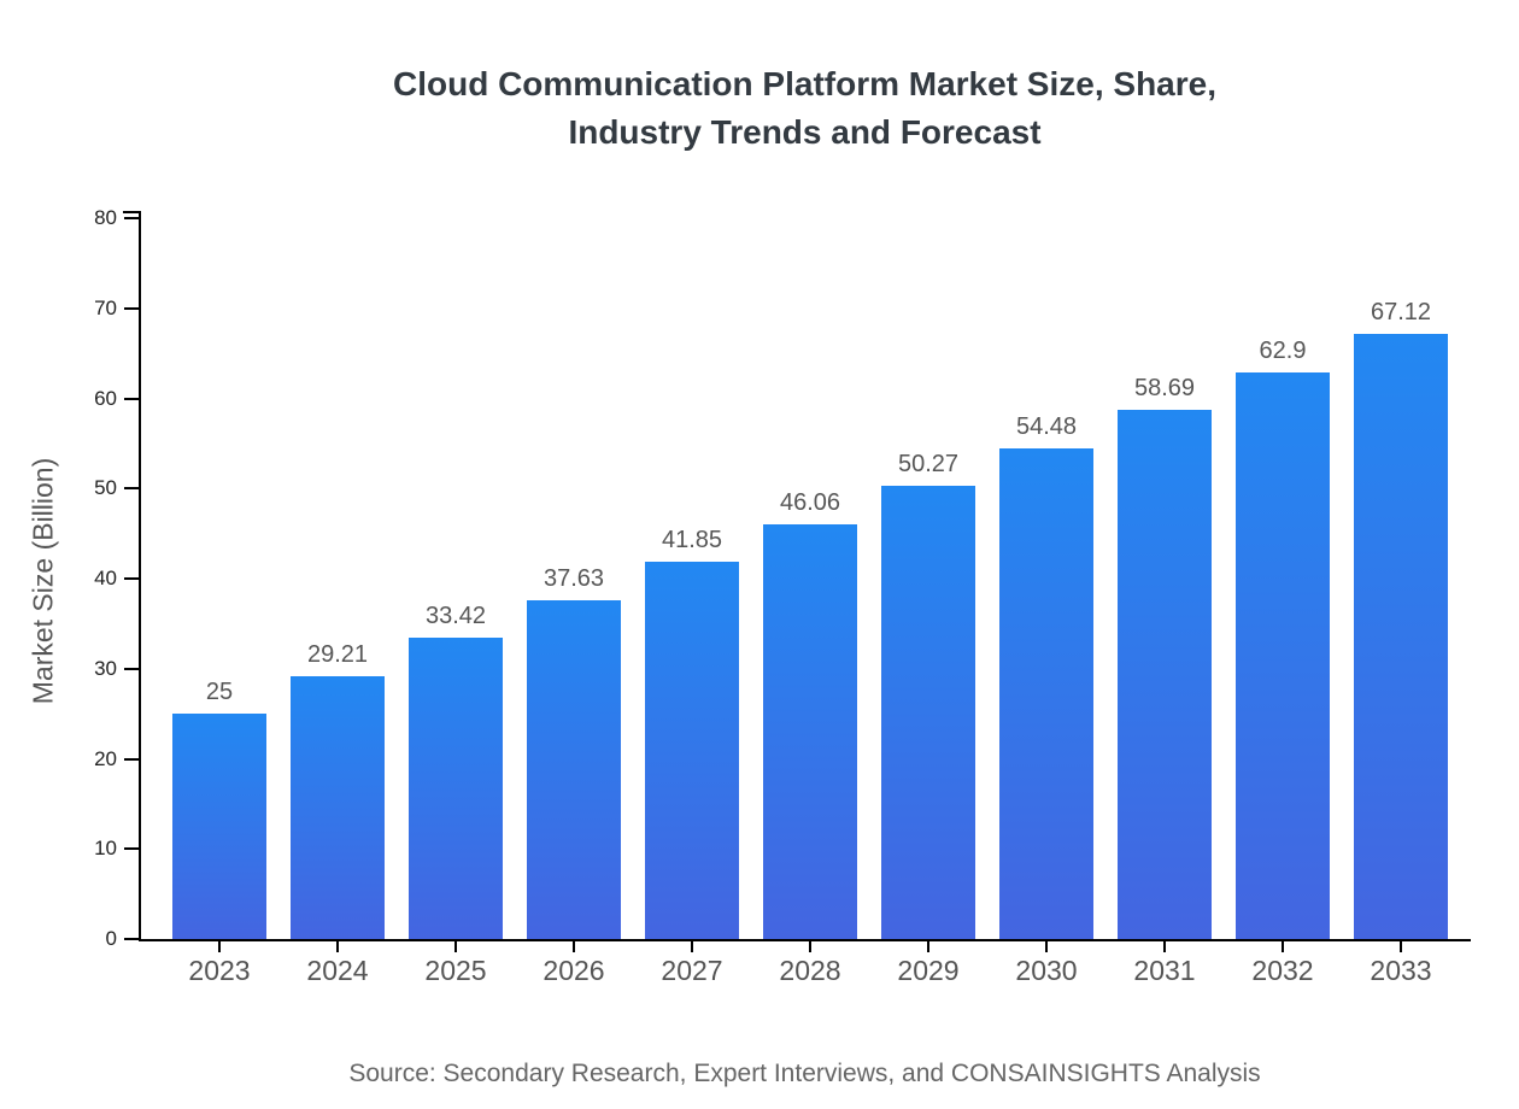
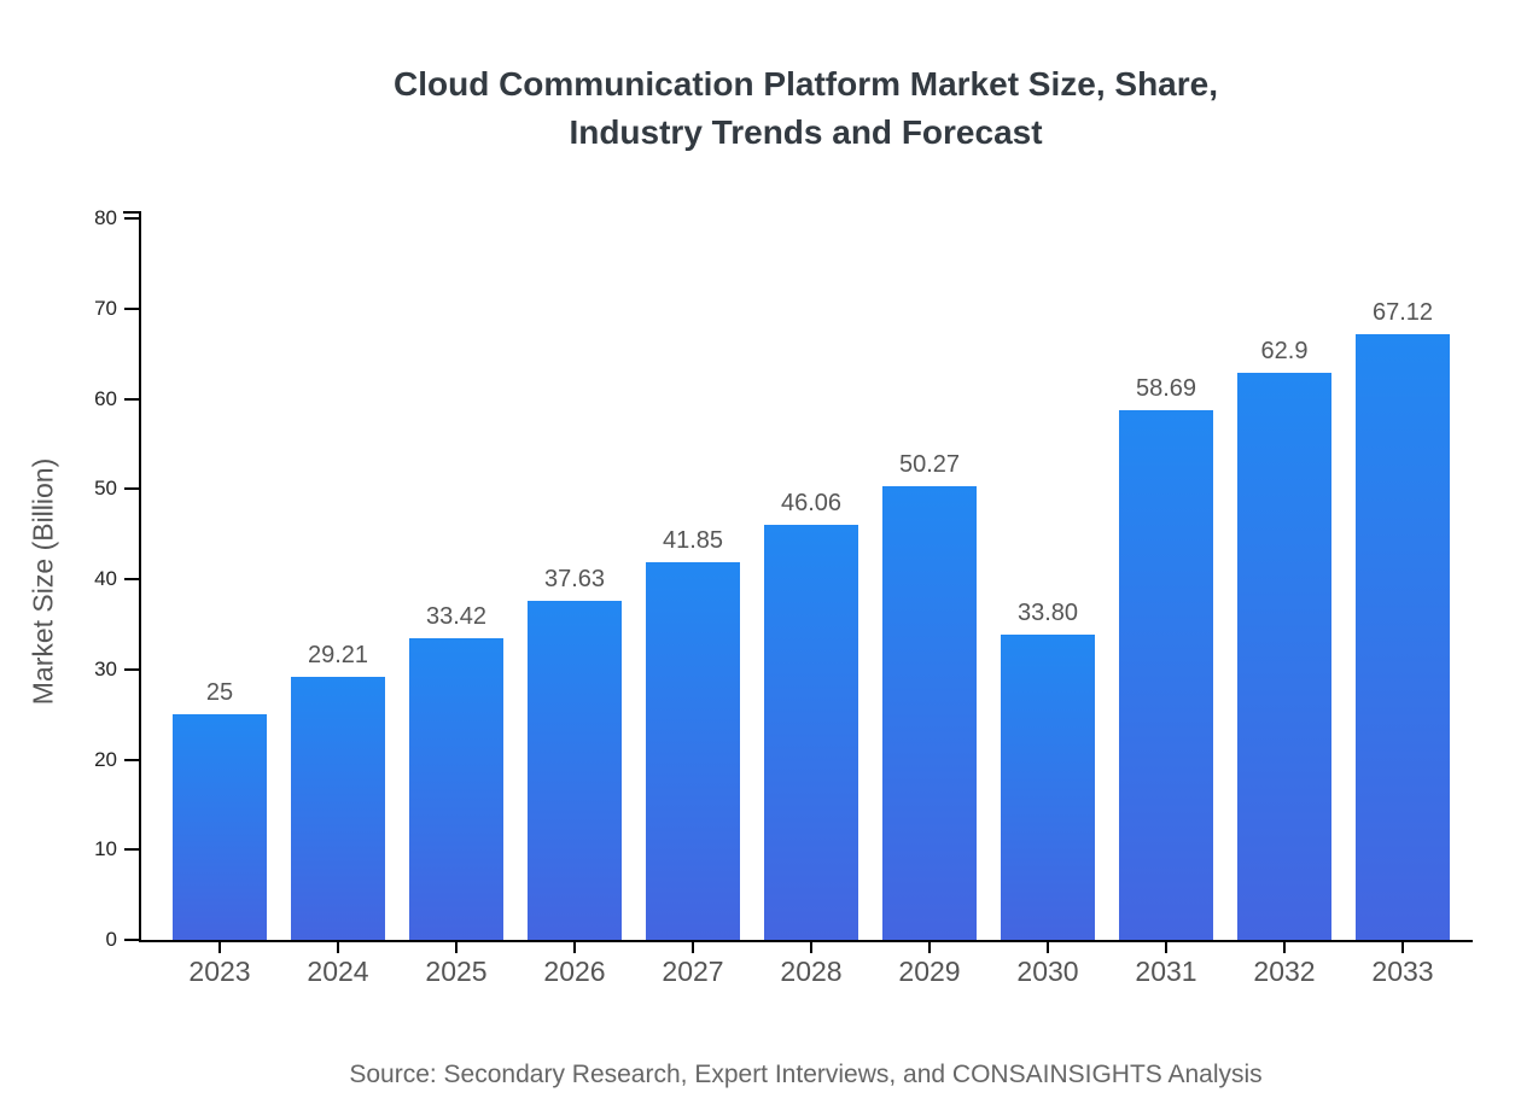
2030: 54.48 -> 33.80
